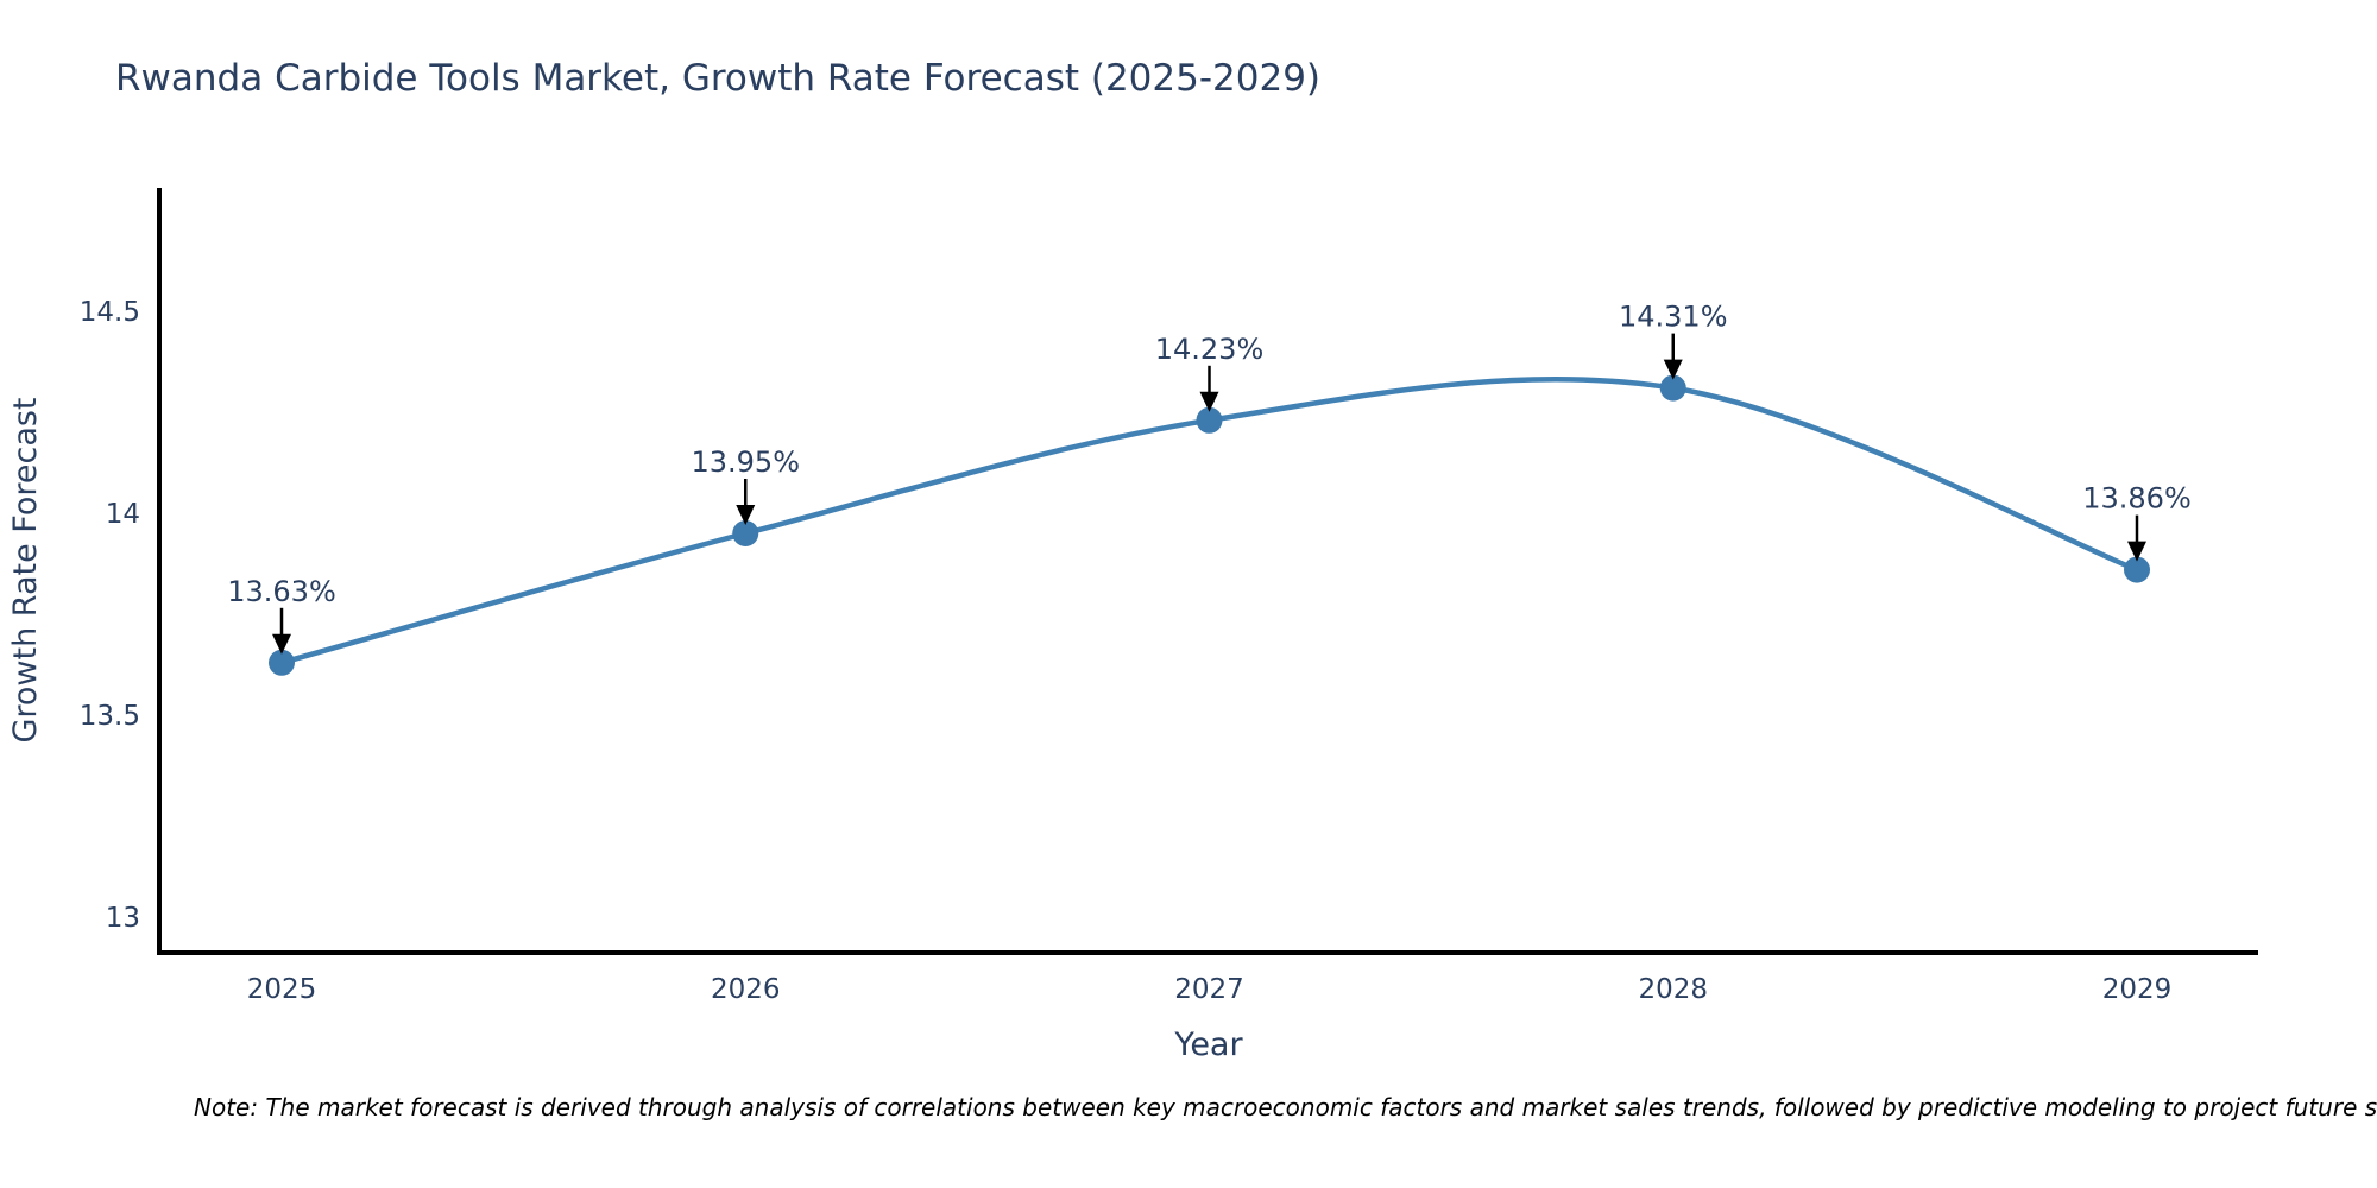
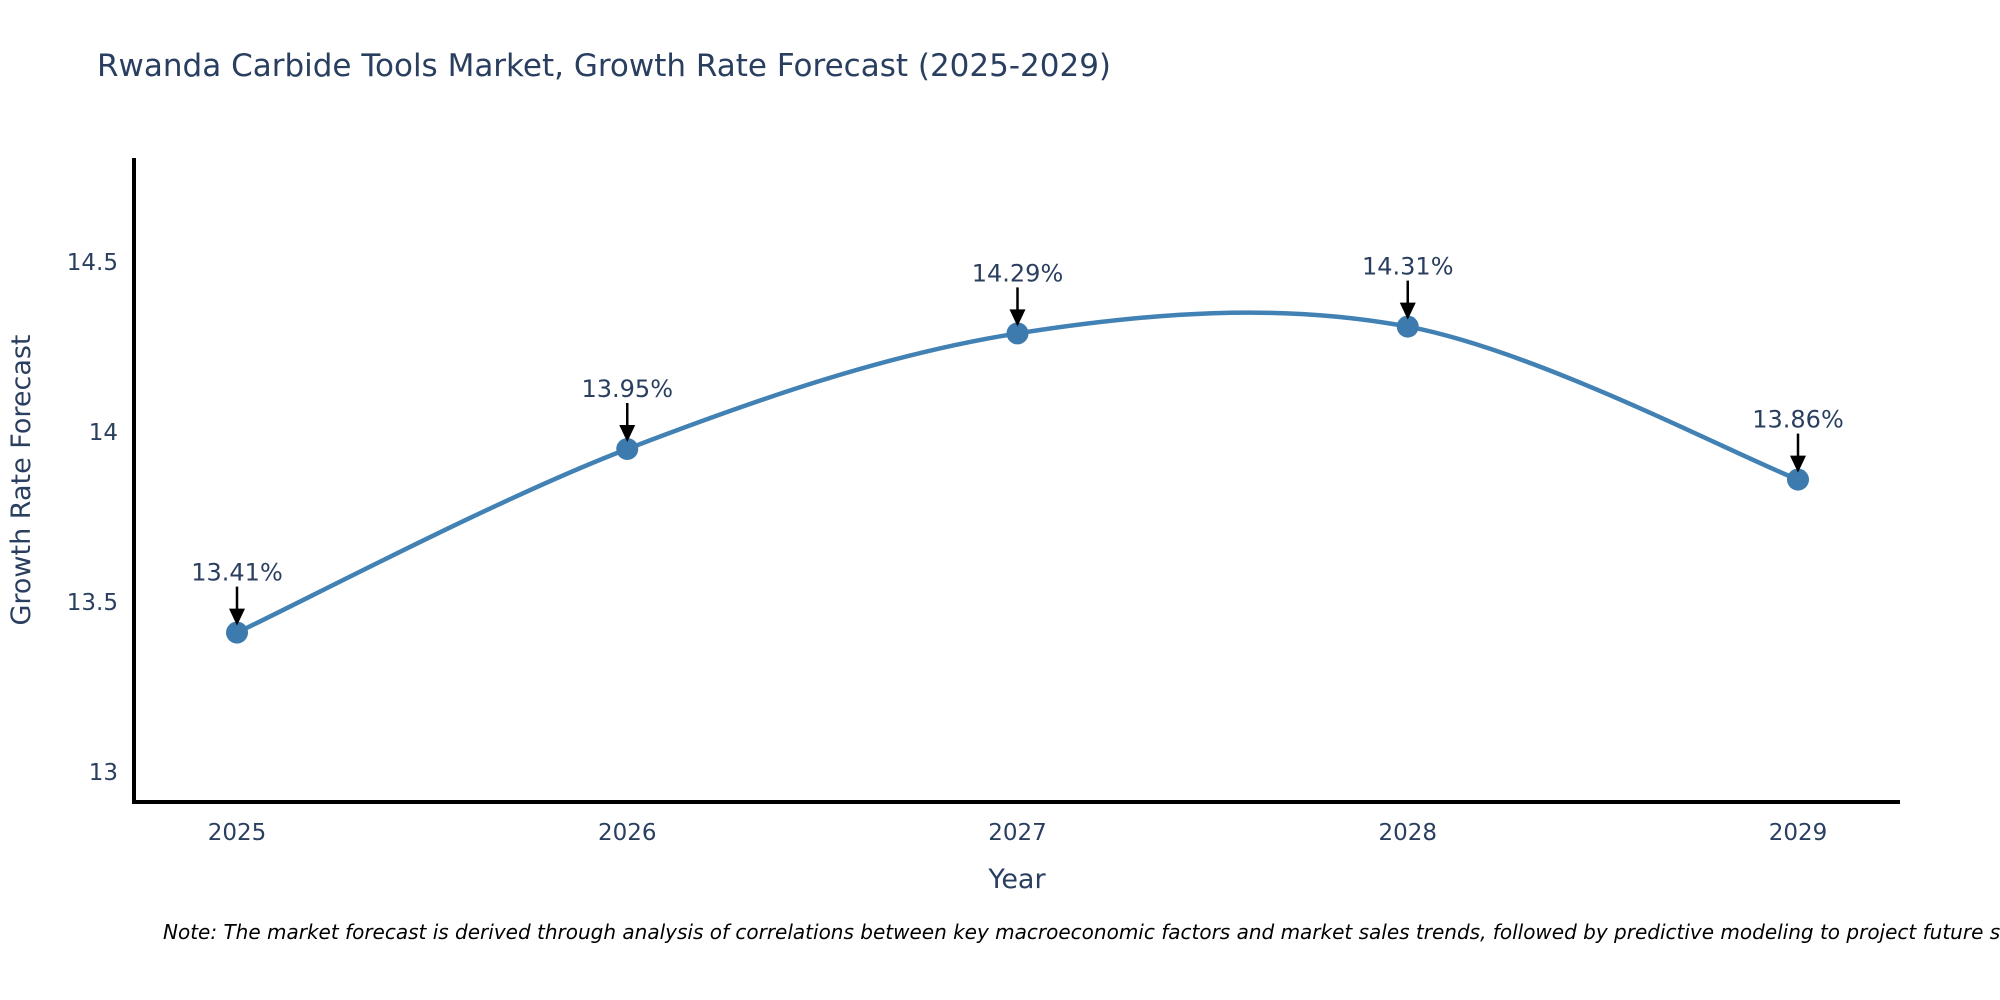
2025: 13.63% -> 13.41%
2027: 14.23% -> 14.29%
